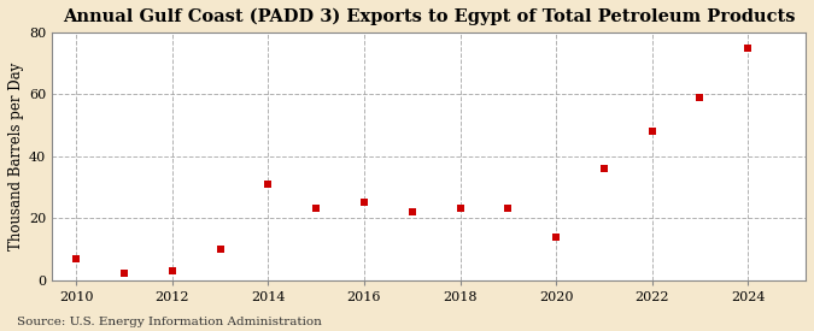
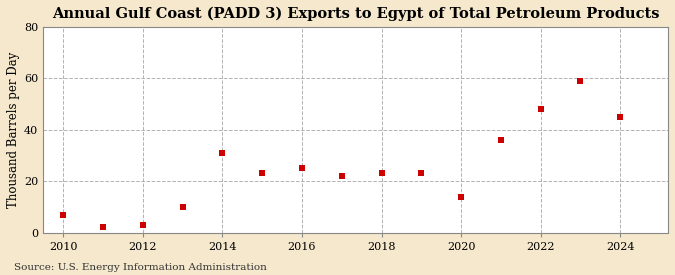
2024: 75 -> 45
